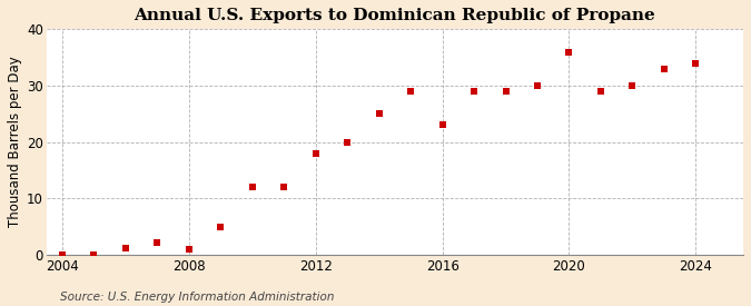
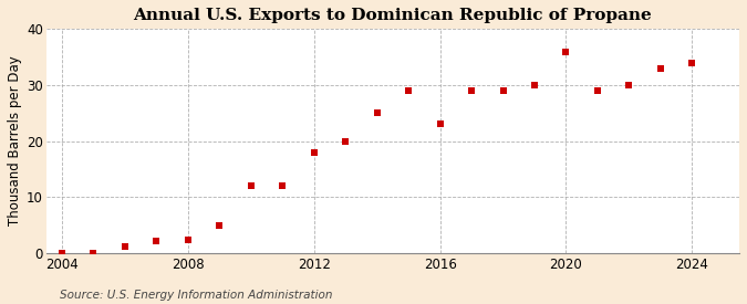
2008: 1.0 -> 2.4
